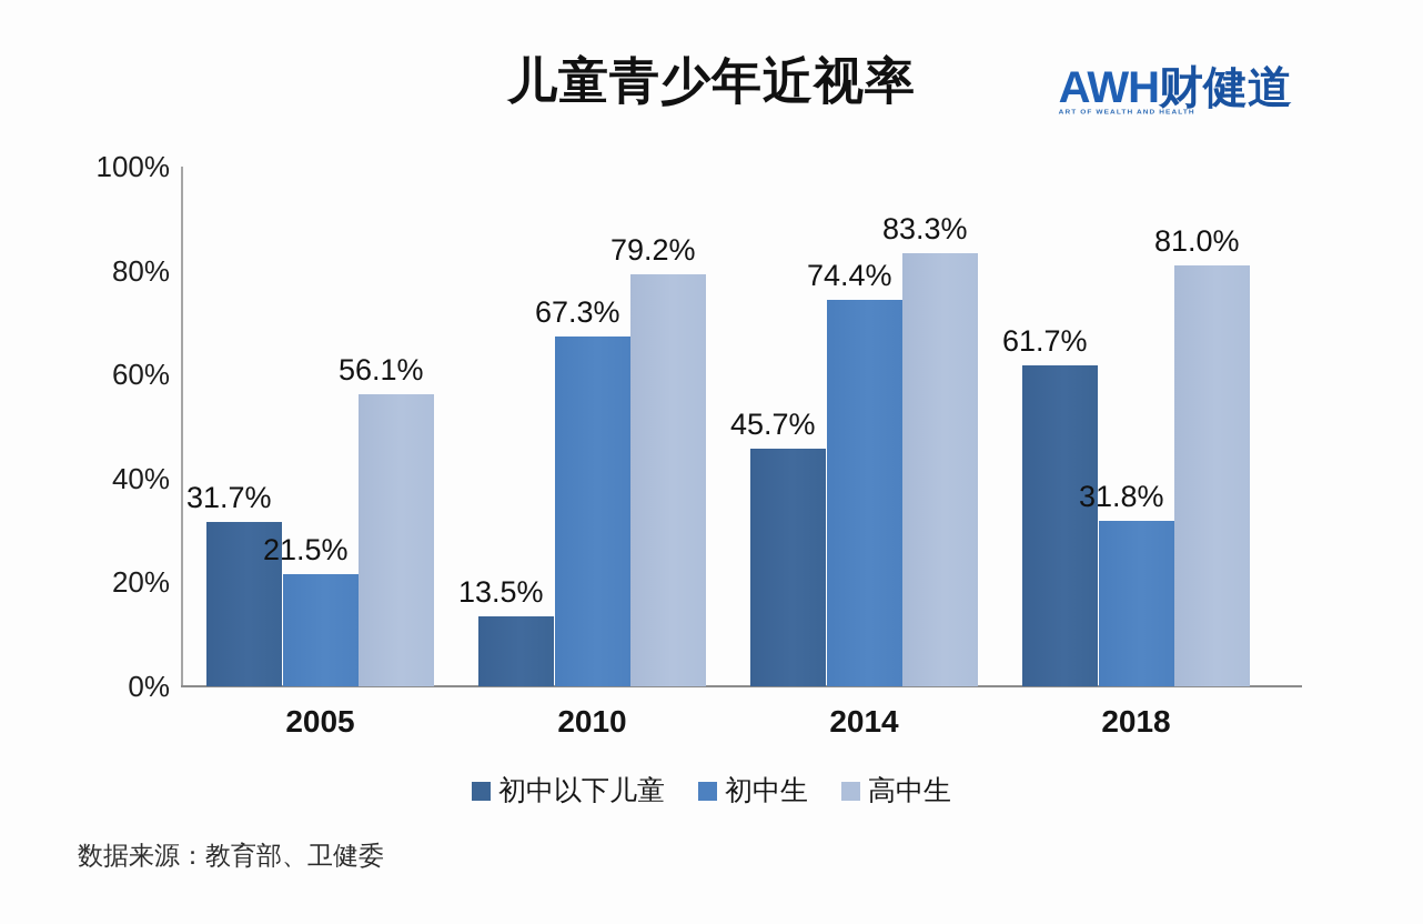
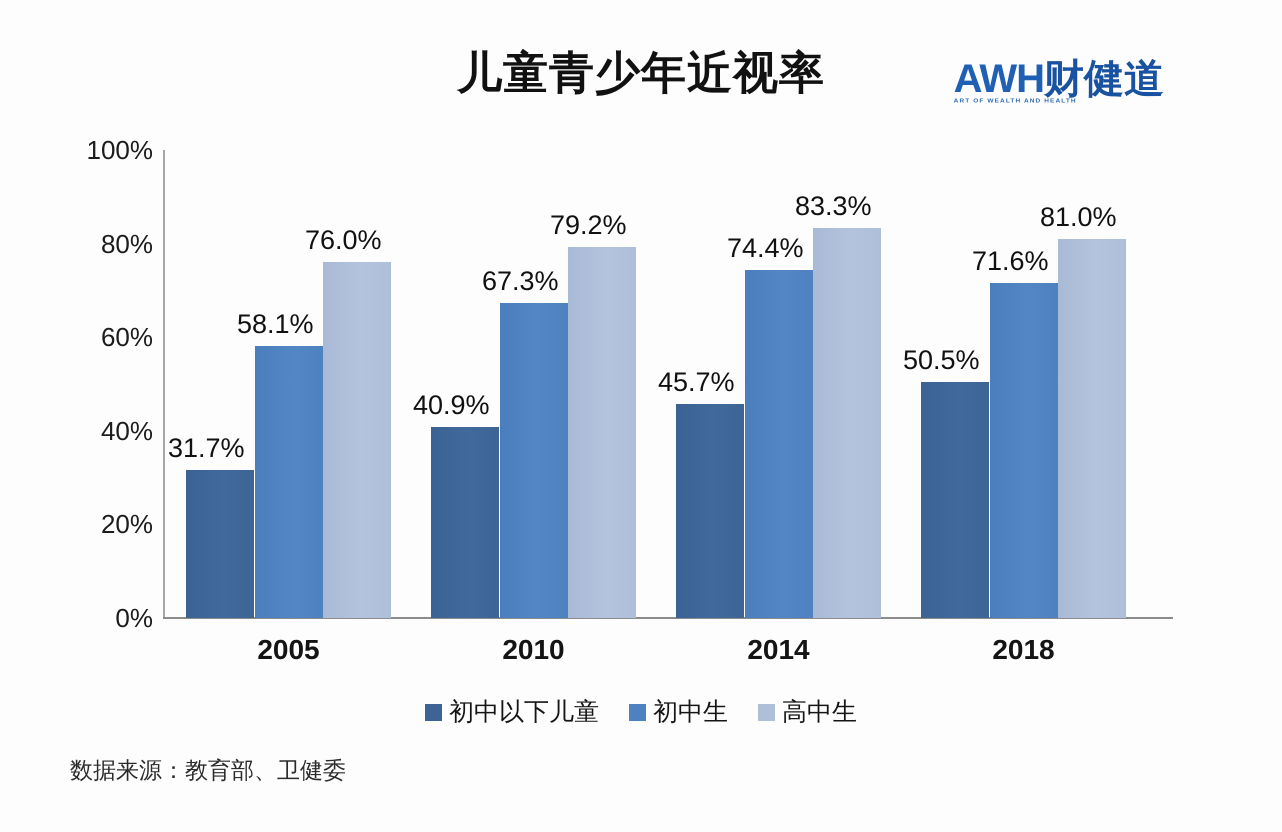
初中生/2005: 21.5% -> 58.1%
高中生/2005: 56.1% -> 76.0%
初中以下儿童/2010: 13.5% -> 40.9%
初中以下儿童/2018: 61.7% -> 50.5%
初中生/2018: 31.8% -> 71.6%
